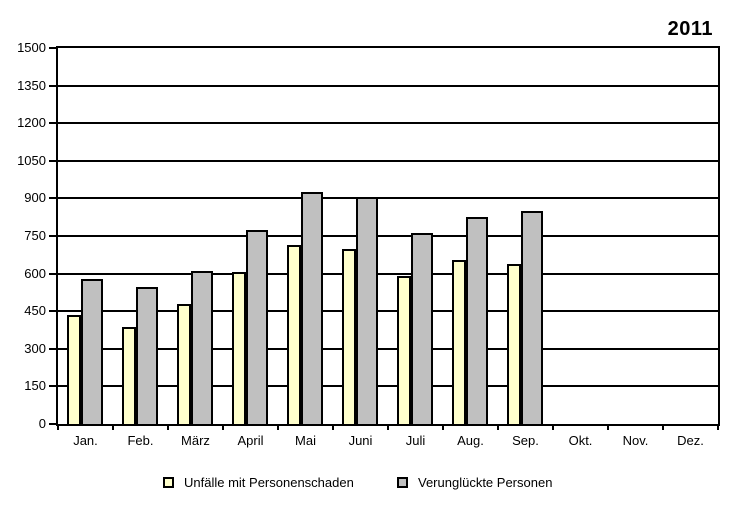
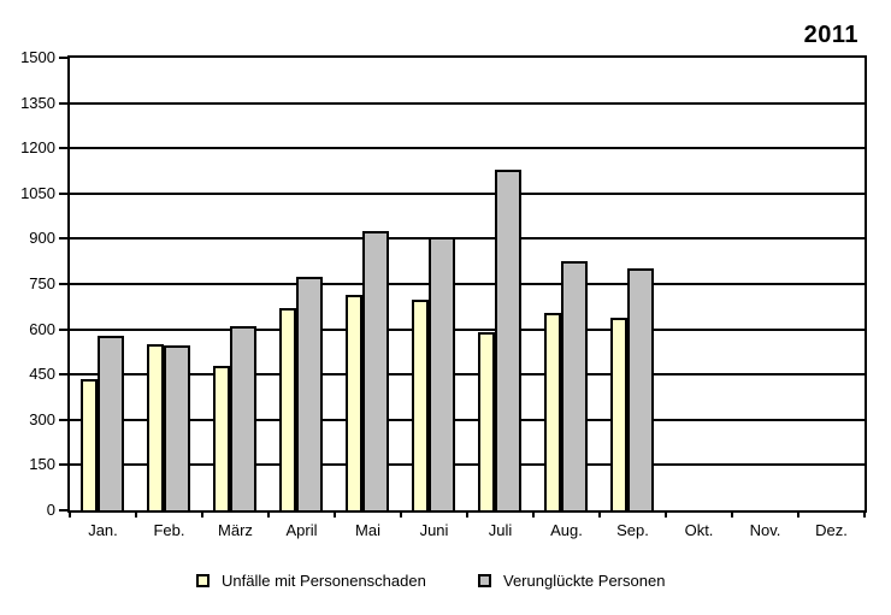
Unfälle mit Personenschaden/Feb.: 380 -> 550
Unfälle mit Personenschaden/April: 600 -> 670
Verunglückte Personen/Juli: 760 -> 1130
Verunglückte Personen/Sep.: 850 -> 800
